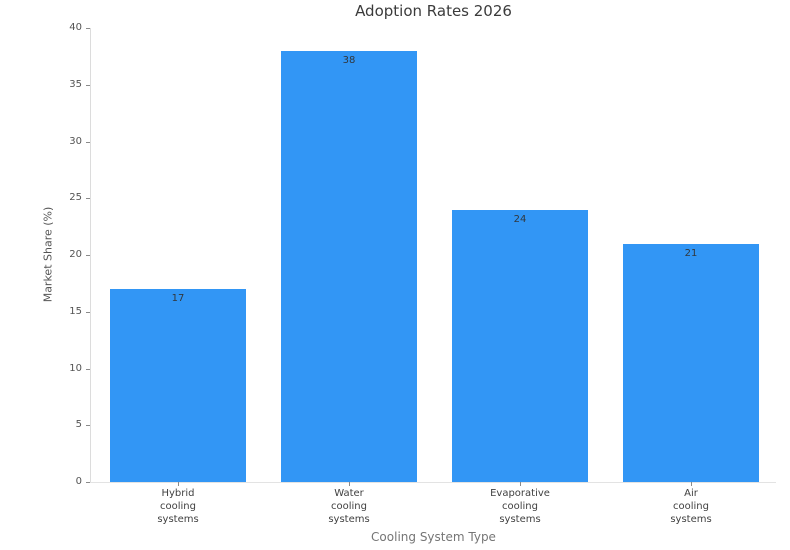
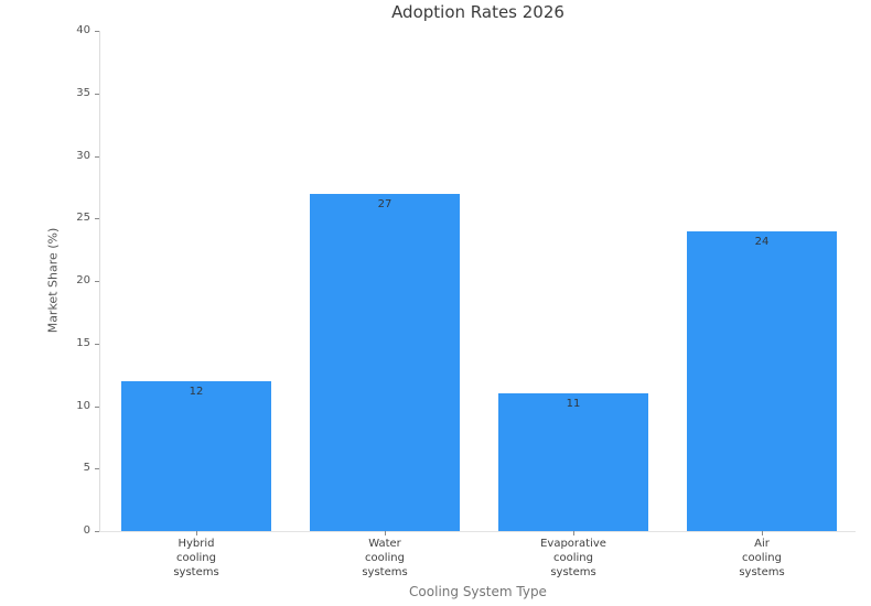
Hybrid cooling systems: 17 -> 12
Water cooling systems: 38 -> 27
Evaporative cooling systems: 24 -> 11
Air cooling systems: 21 -> 24
